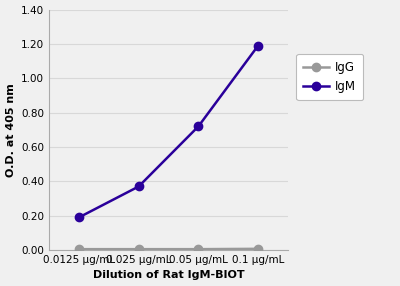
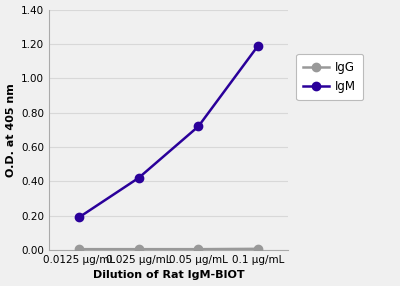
IgM/0.025 μg/mL: 0.37 -> 0.42
